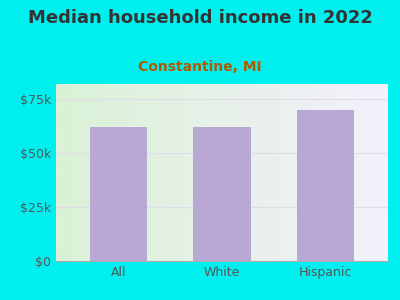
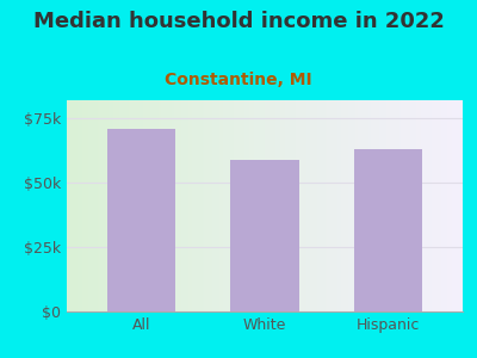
All: $62k -> $71k
White: $62k -> $59k
Hispanic: $70k -> $63k
